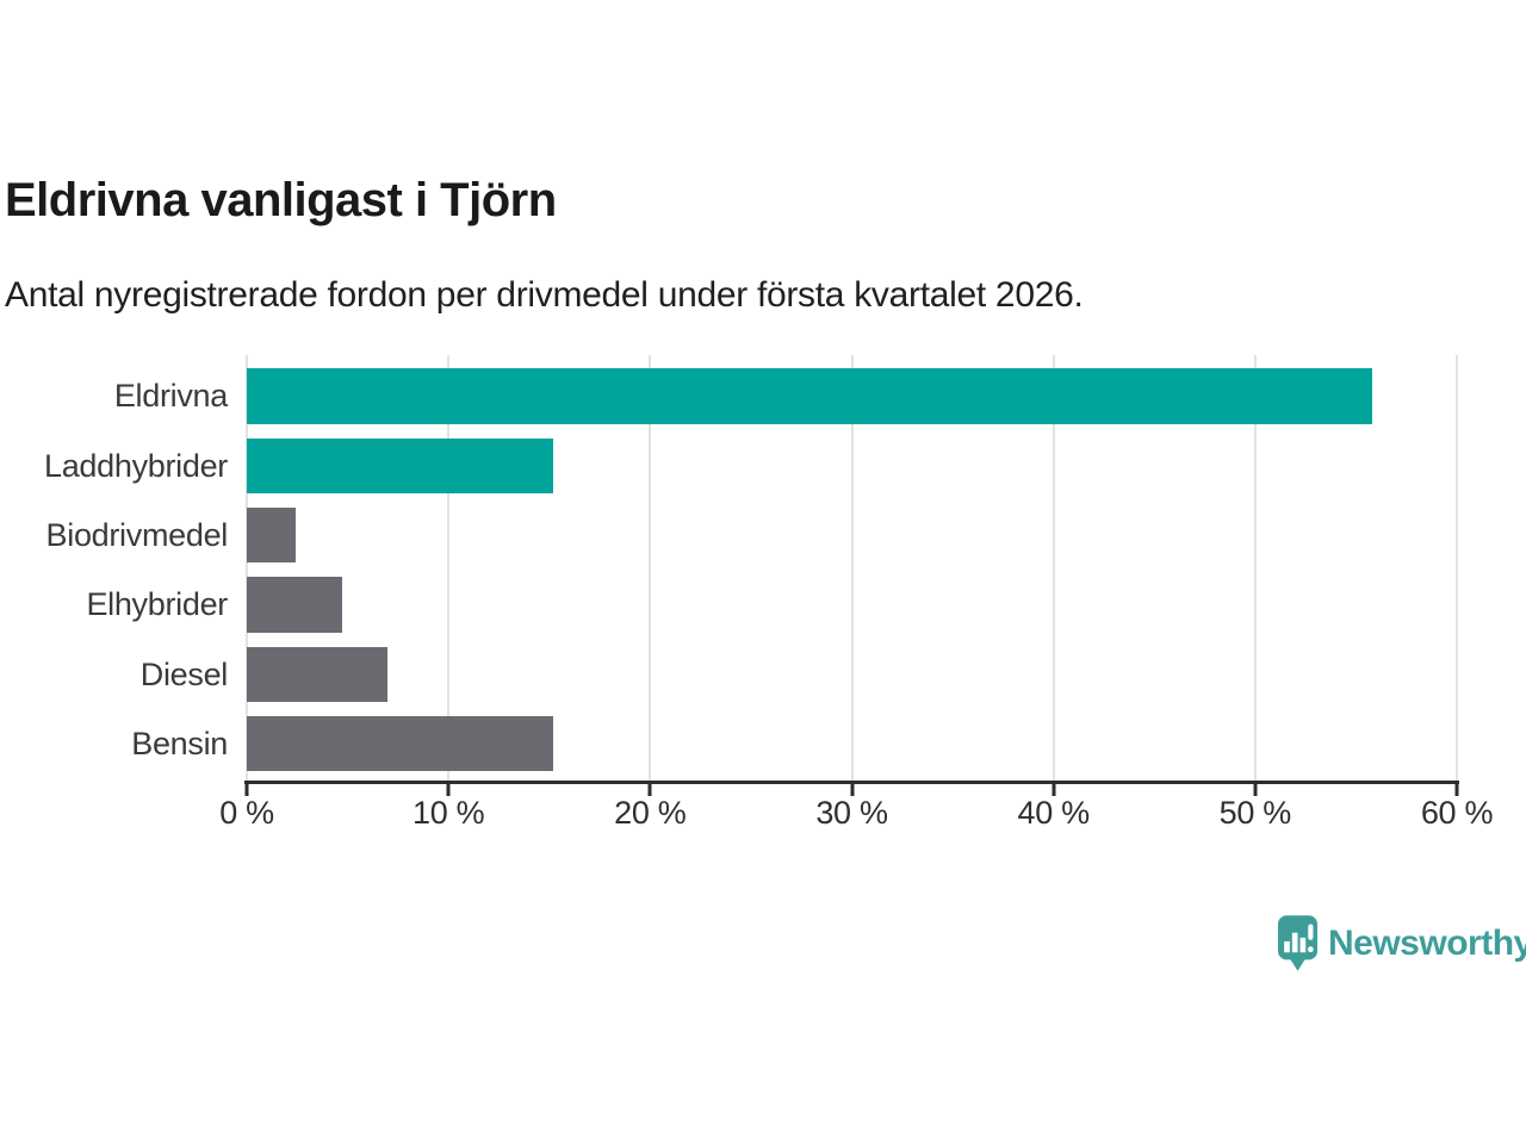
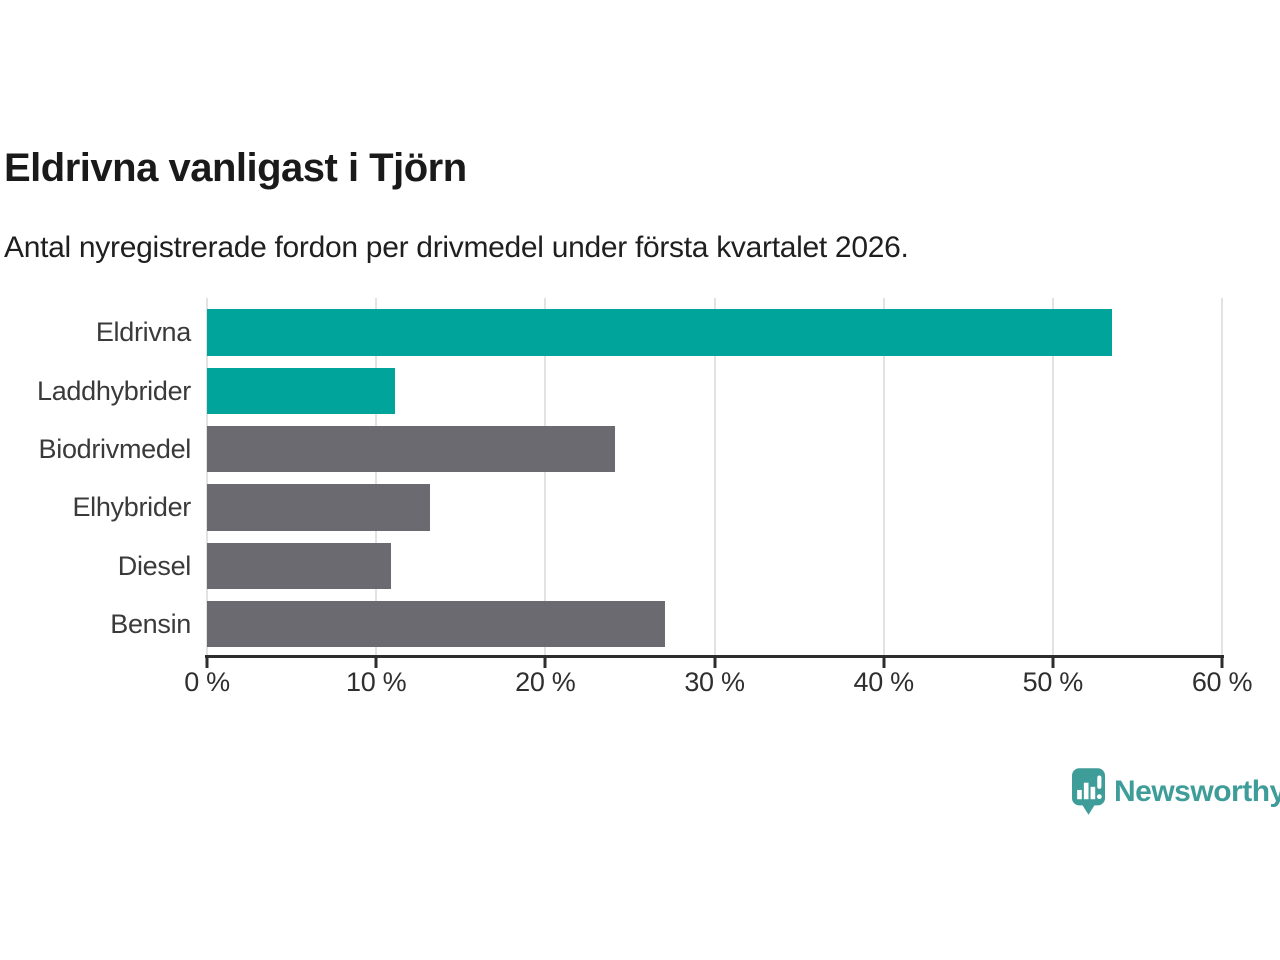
Eldrivna: 55.8% -> 53.5%
Laddhybrider: 15.2% -> 11.1%
Biodrivmedel: 2.4% -> 24.1%
Elhybrider: 4.7% -> 13.2%
Diesel: 7.0% -> 10.9%
Bensin: 15.2% -> 27.1%
